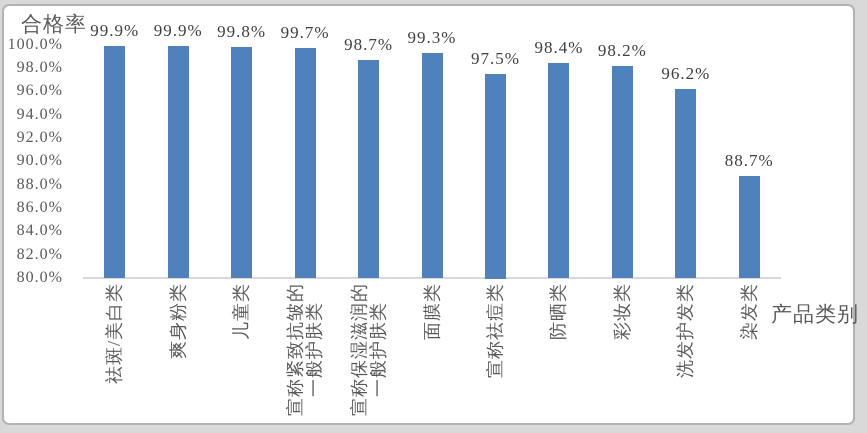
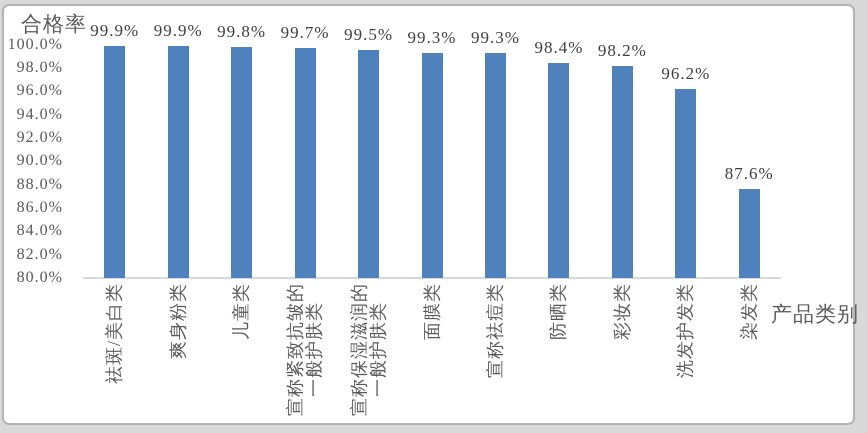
宣称保湿滋润的 一般护肤类: 98.7% -> 99.5%
宣称祛痘类: 97.5% -> 99.3%
染发类: 88.7% -> 87.6%
